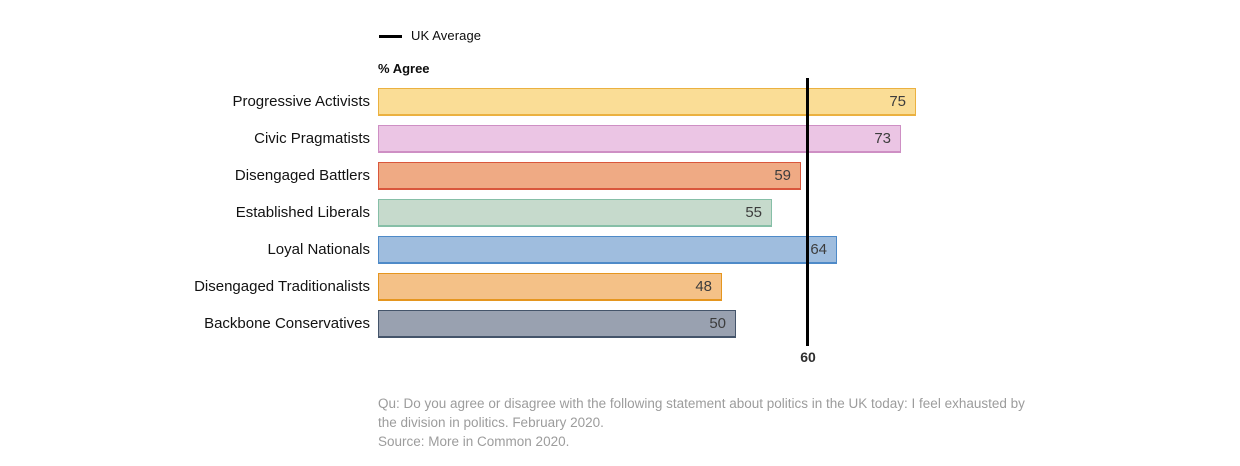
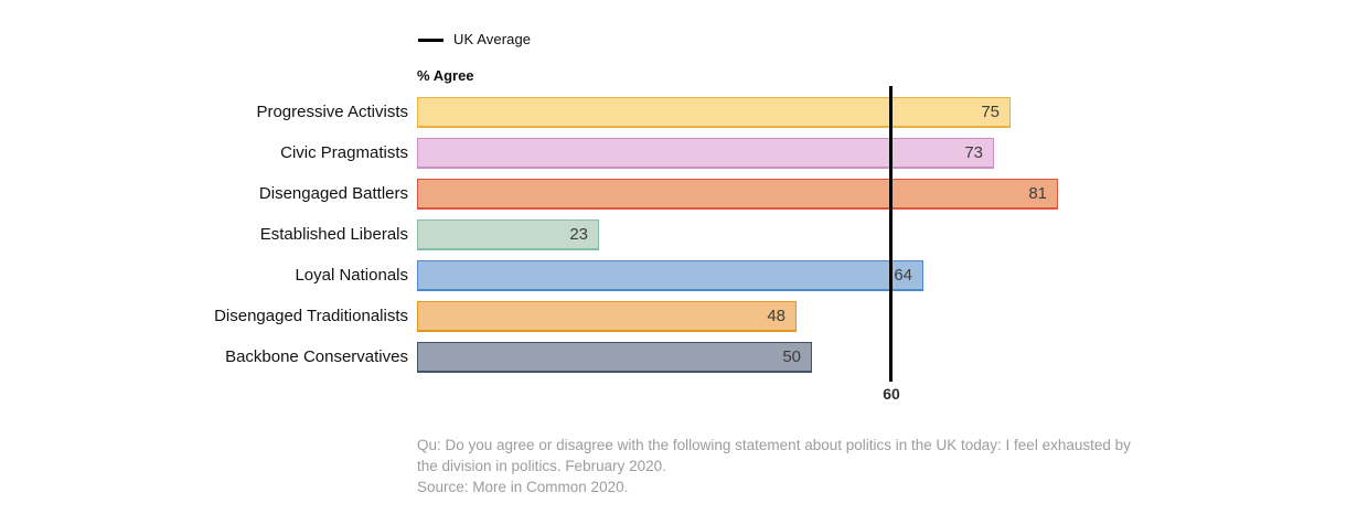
Disengaged Battlers: 59 -> 81
Established Liberals: 55 -> 23
